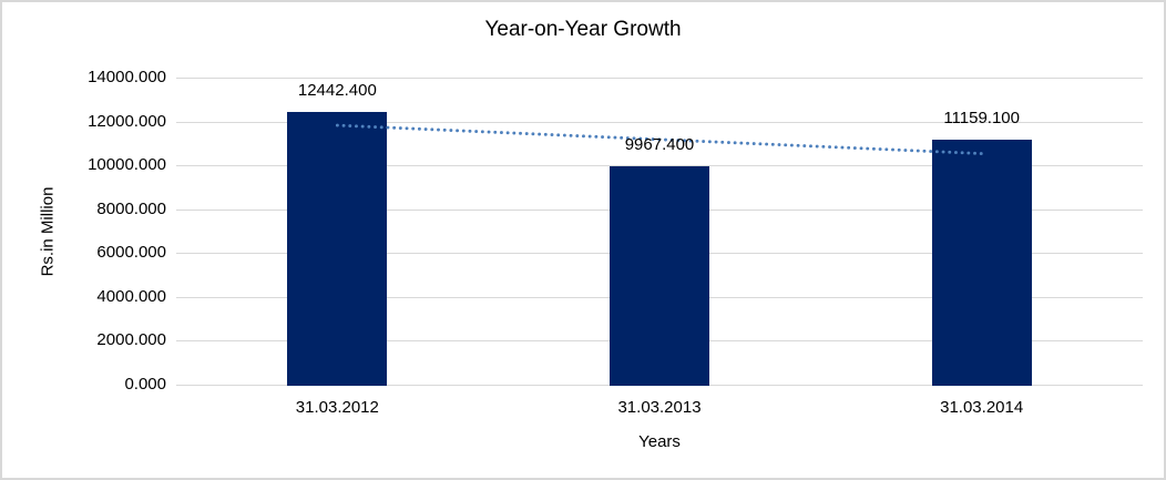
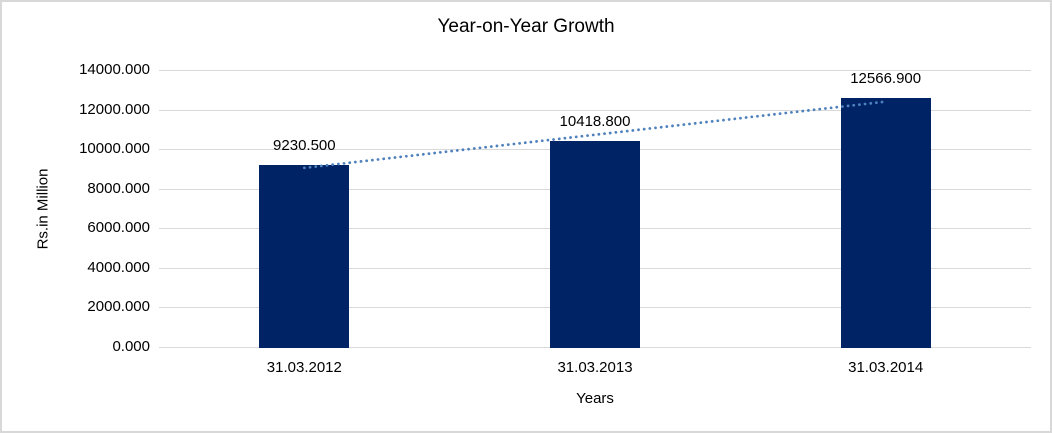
31.03.2012: 12442.400 -> 9230.500
31.03.2013: 9967.400 -> 10418.800
31.03.2014: 11159.100 -> 12566.900
